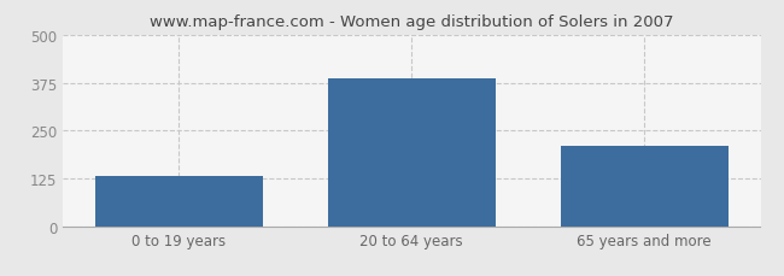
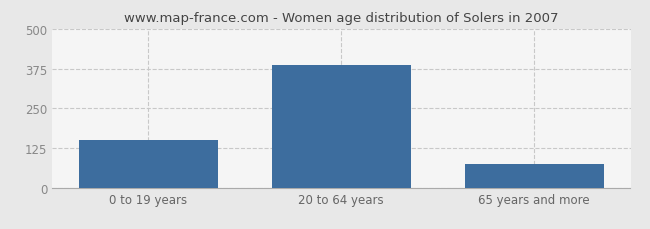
0 to 19 years: 130 -> 150
65 years and more: 210 -> 75
